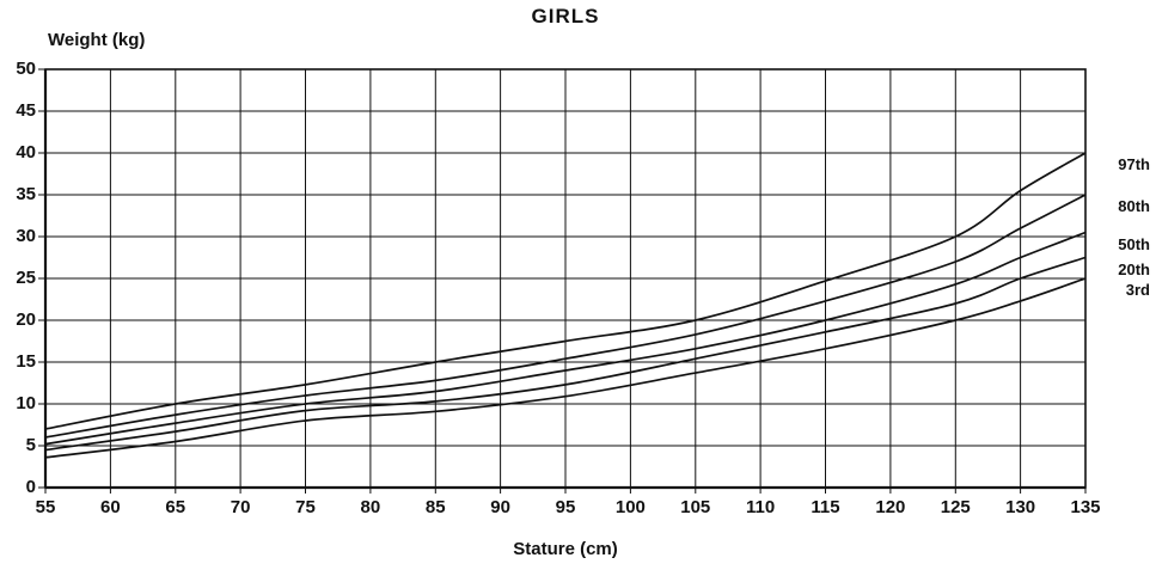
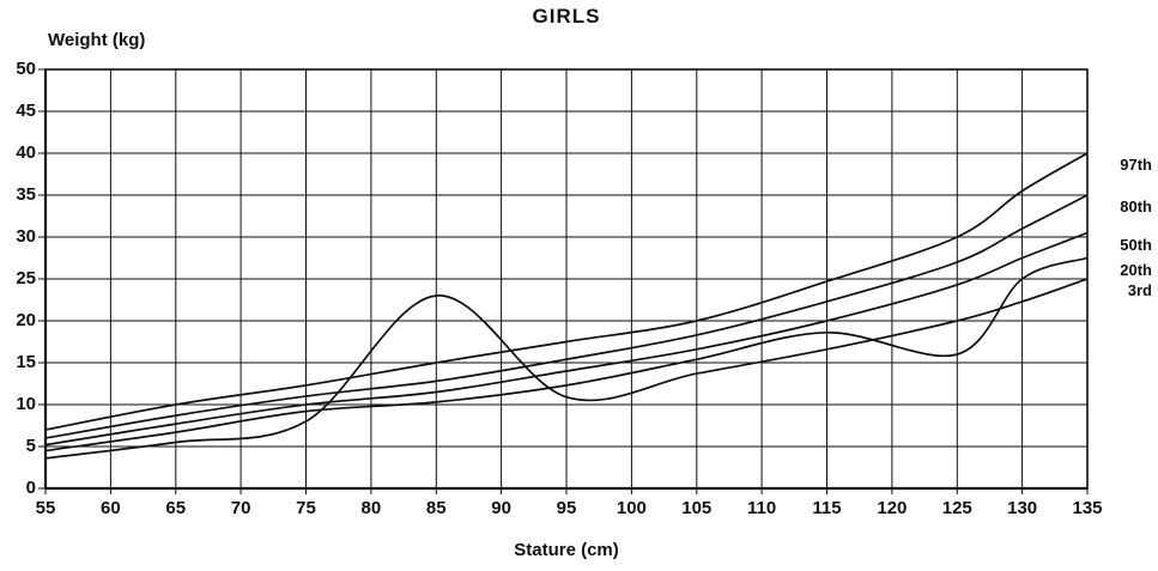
3rd/85: 9 -> 23
20th/125: 22 -> 16
